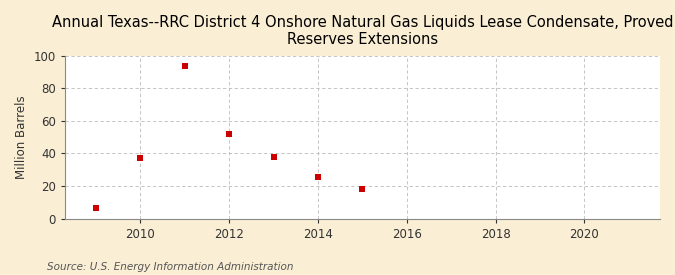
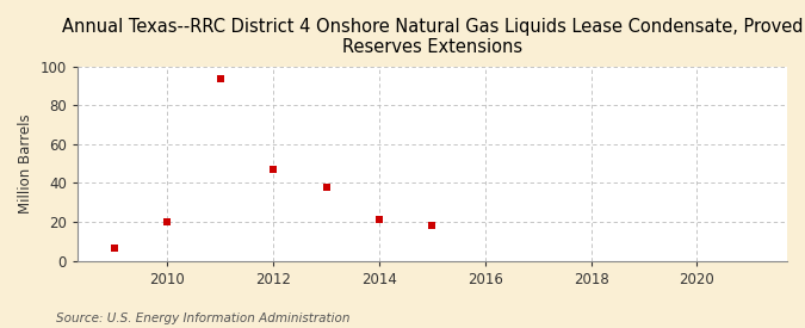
2010: 37 -> 20
2012: 52 -> 47
2014: 26 -> 21
